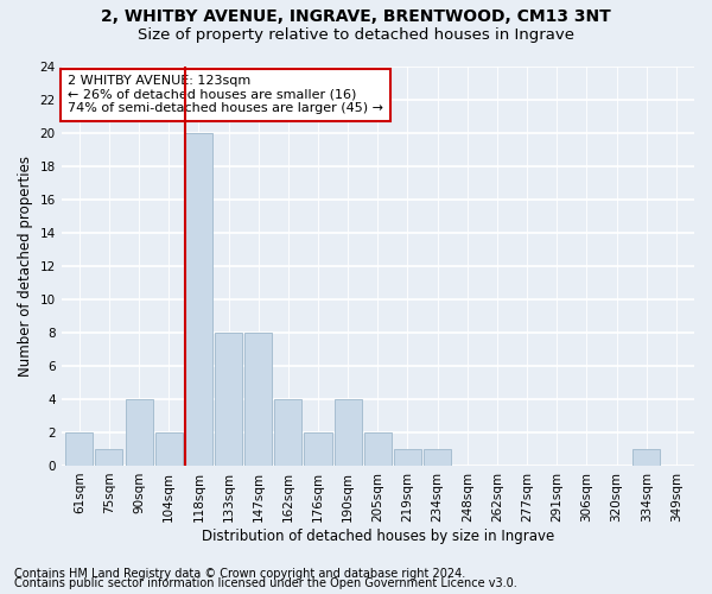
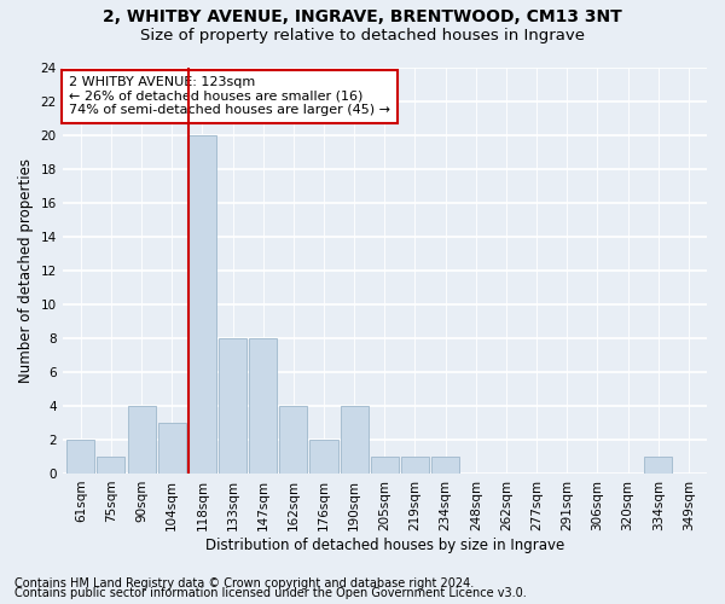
104sqm: 2 -> 3
205sqm: 2 -> 1
